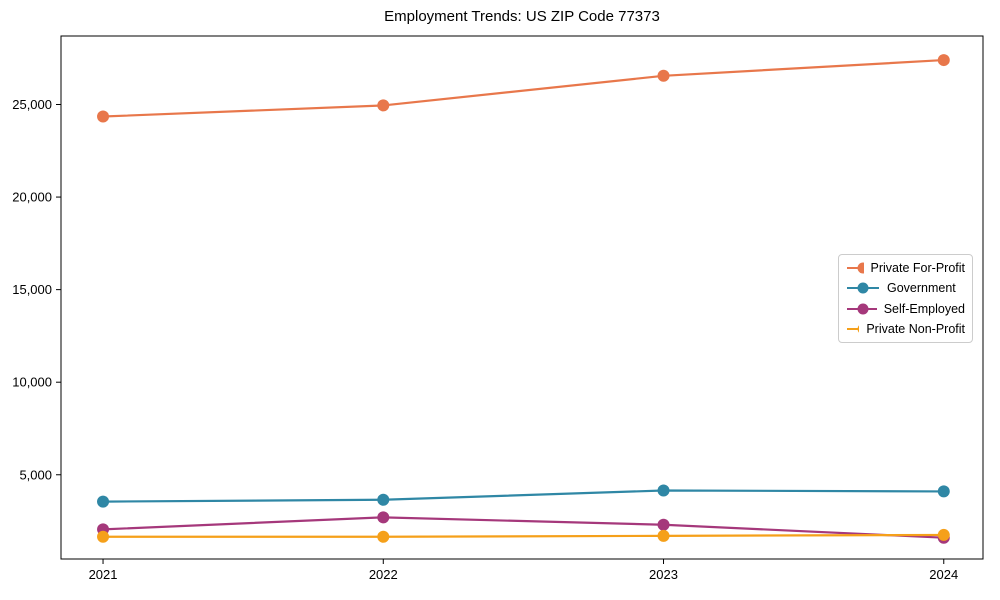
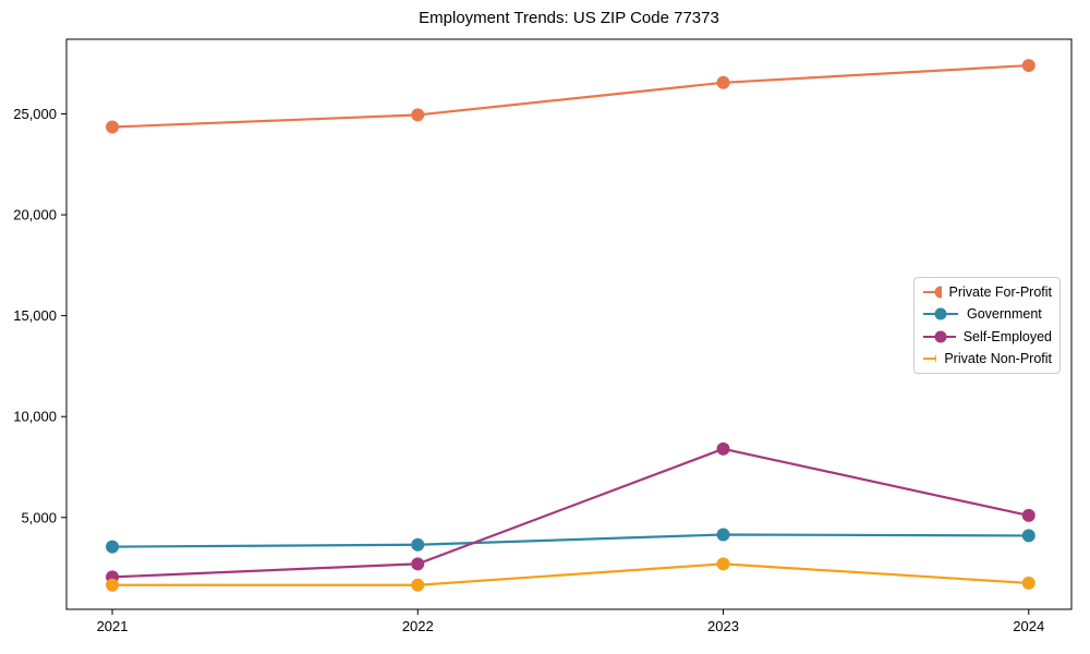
Self-Employed/2023: 2300 -> 8400
Private Non-Profit/2023: 1700 -> 2700
Self-Employed/2024: 1600 -> 5100
